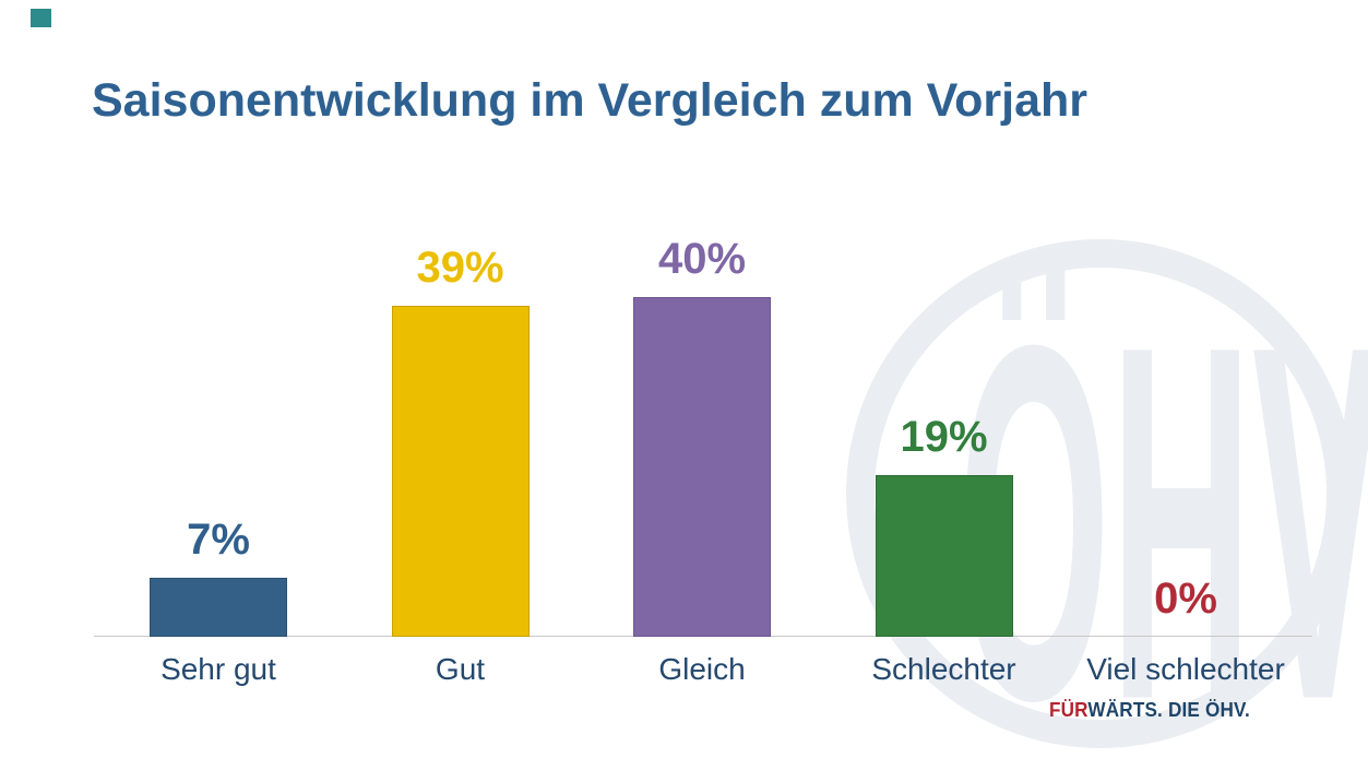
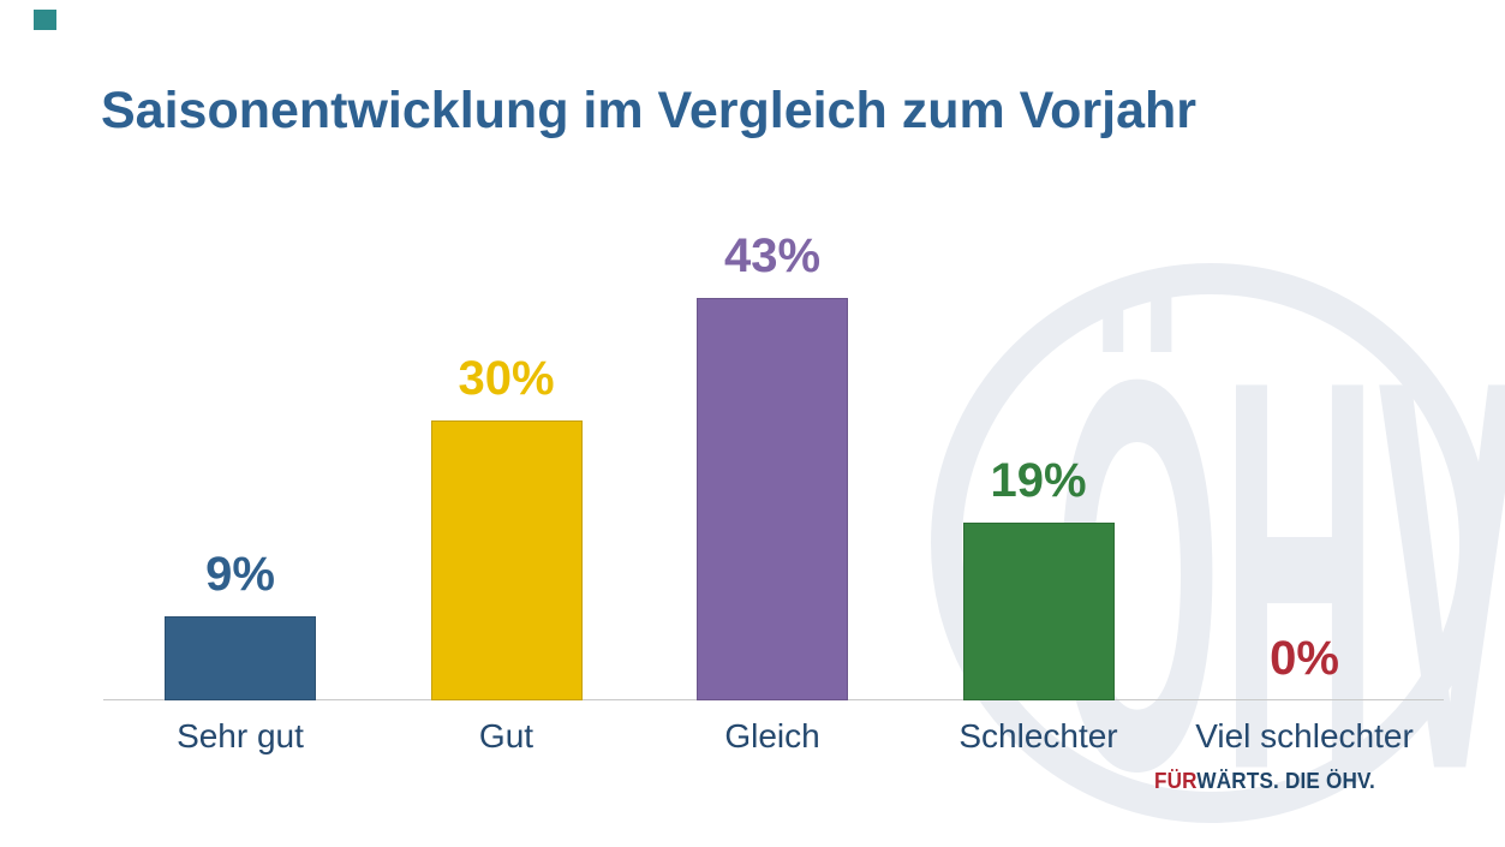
Sehr gut: 7% -> 9%
Gut: 39% -> 30%
Gleich: 40% -> 43%
